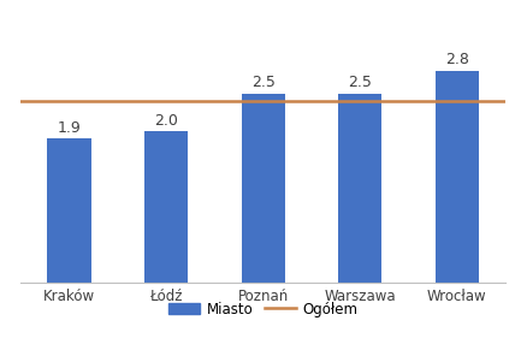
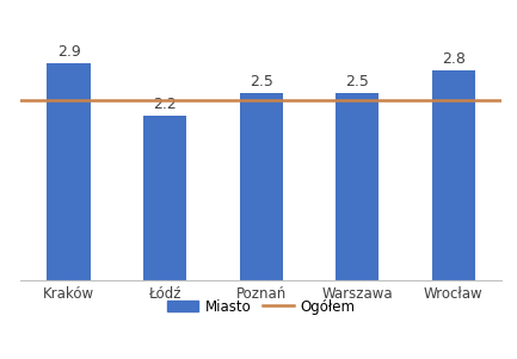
Kraków: 1.9 -> 2.9
Łódź: 2.0 -> 2.2
